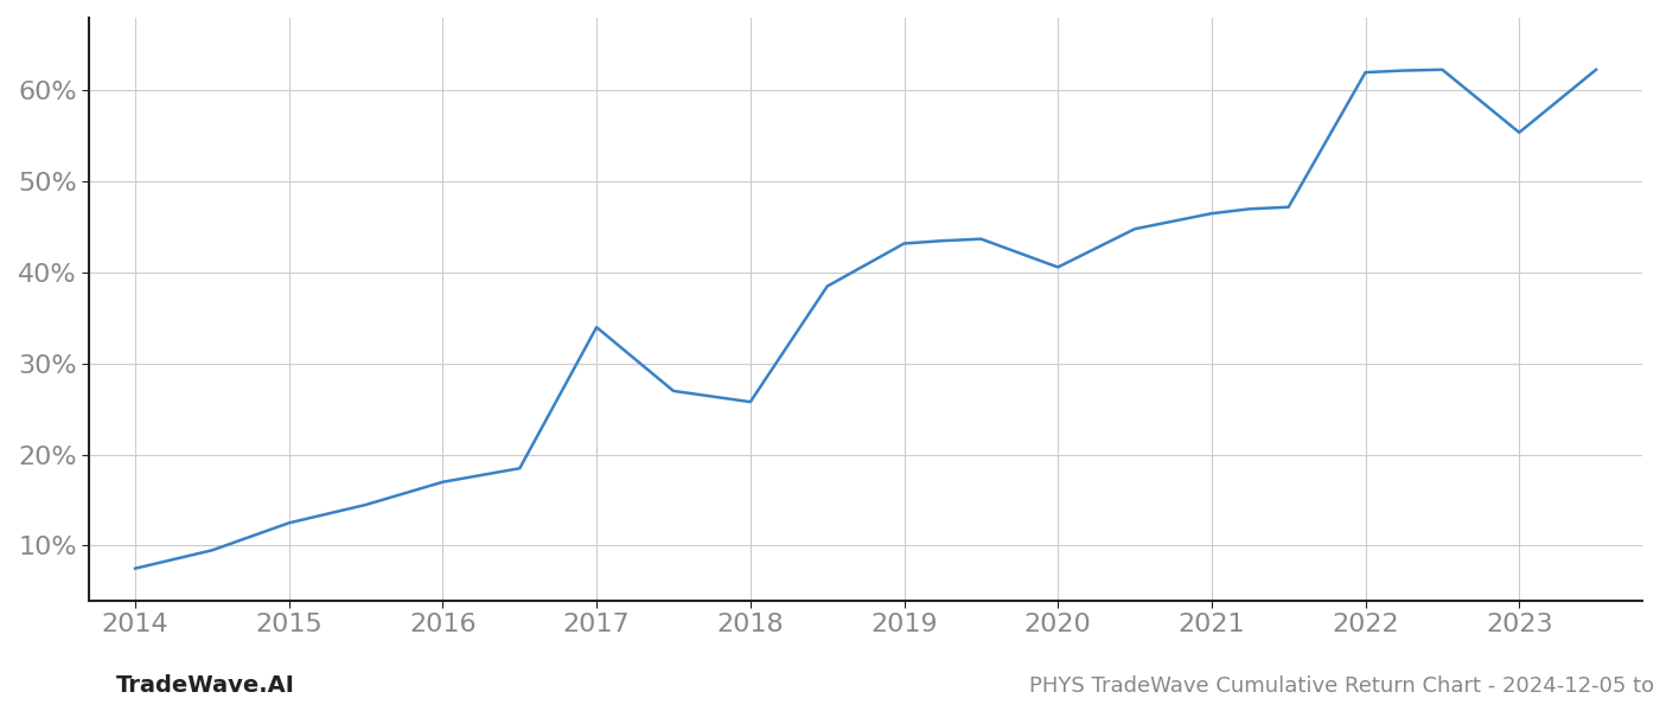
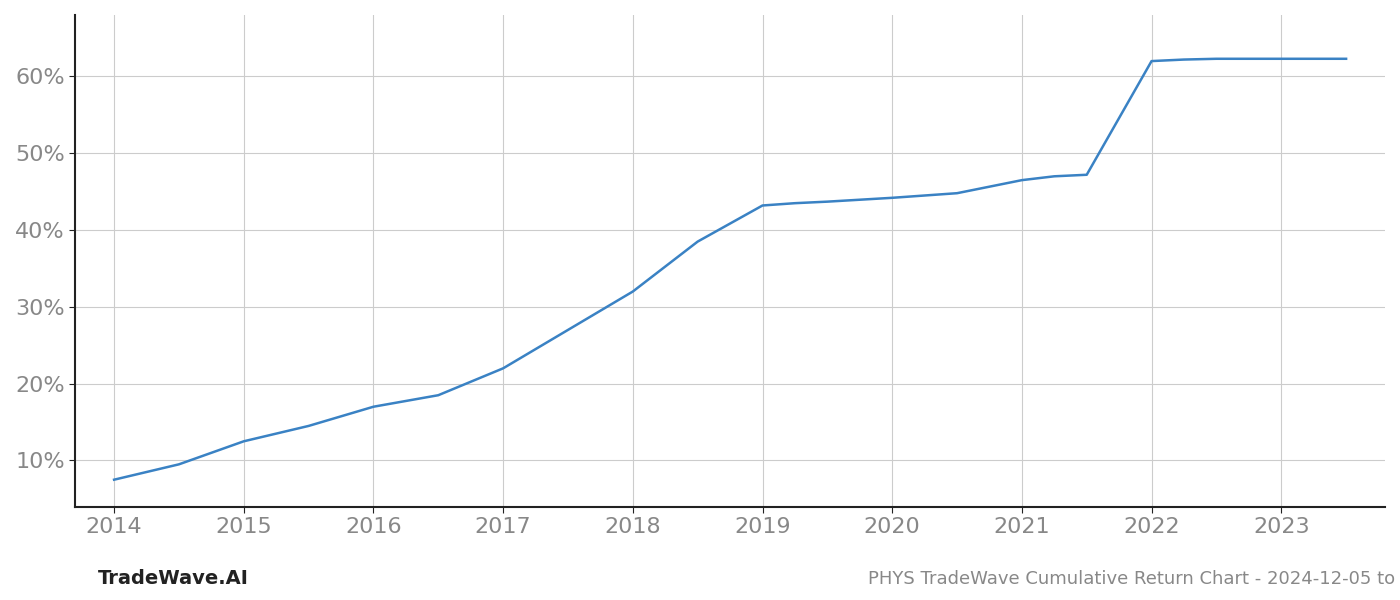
2017: 34.0% -> 22.0%
2018: 25.8% -> 32.0%
2020: 40.6% -> 44.2%
2023: 55.4% -> 62.3%
